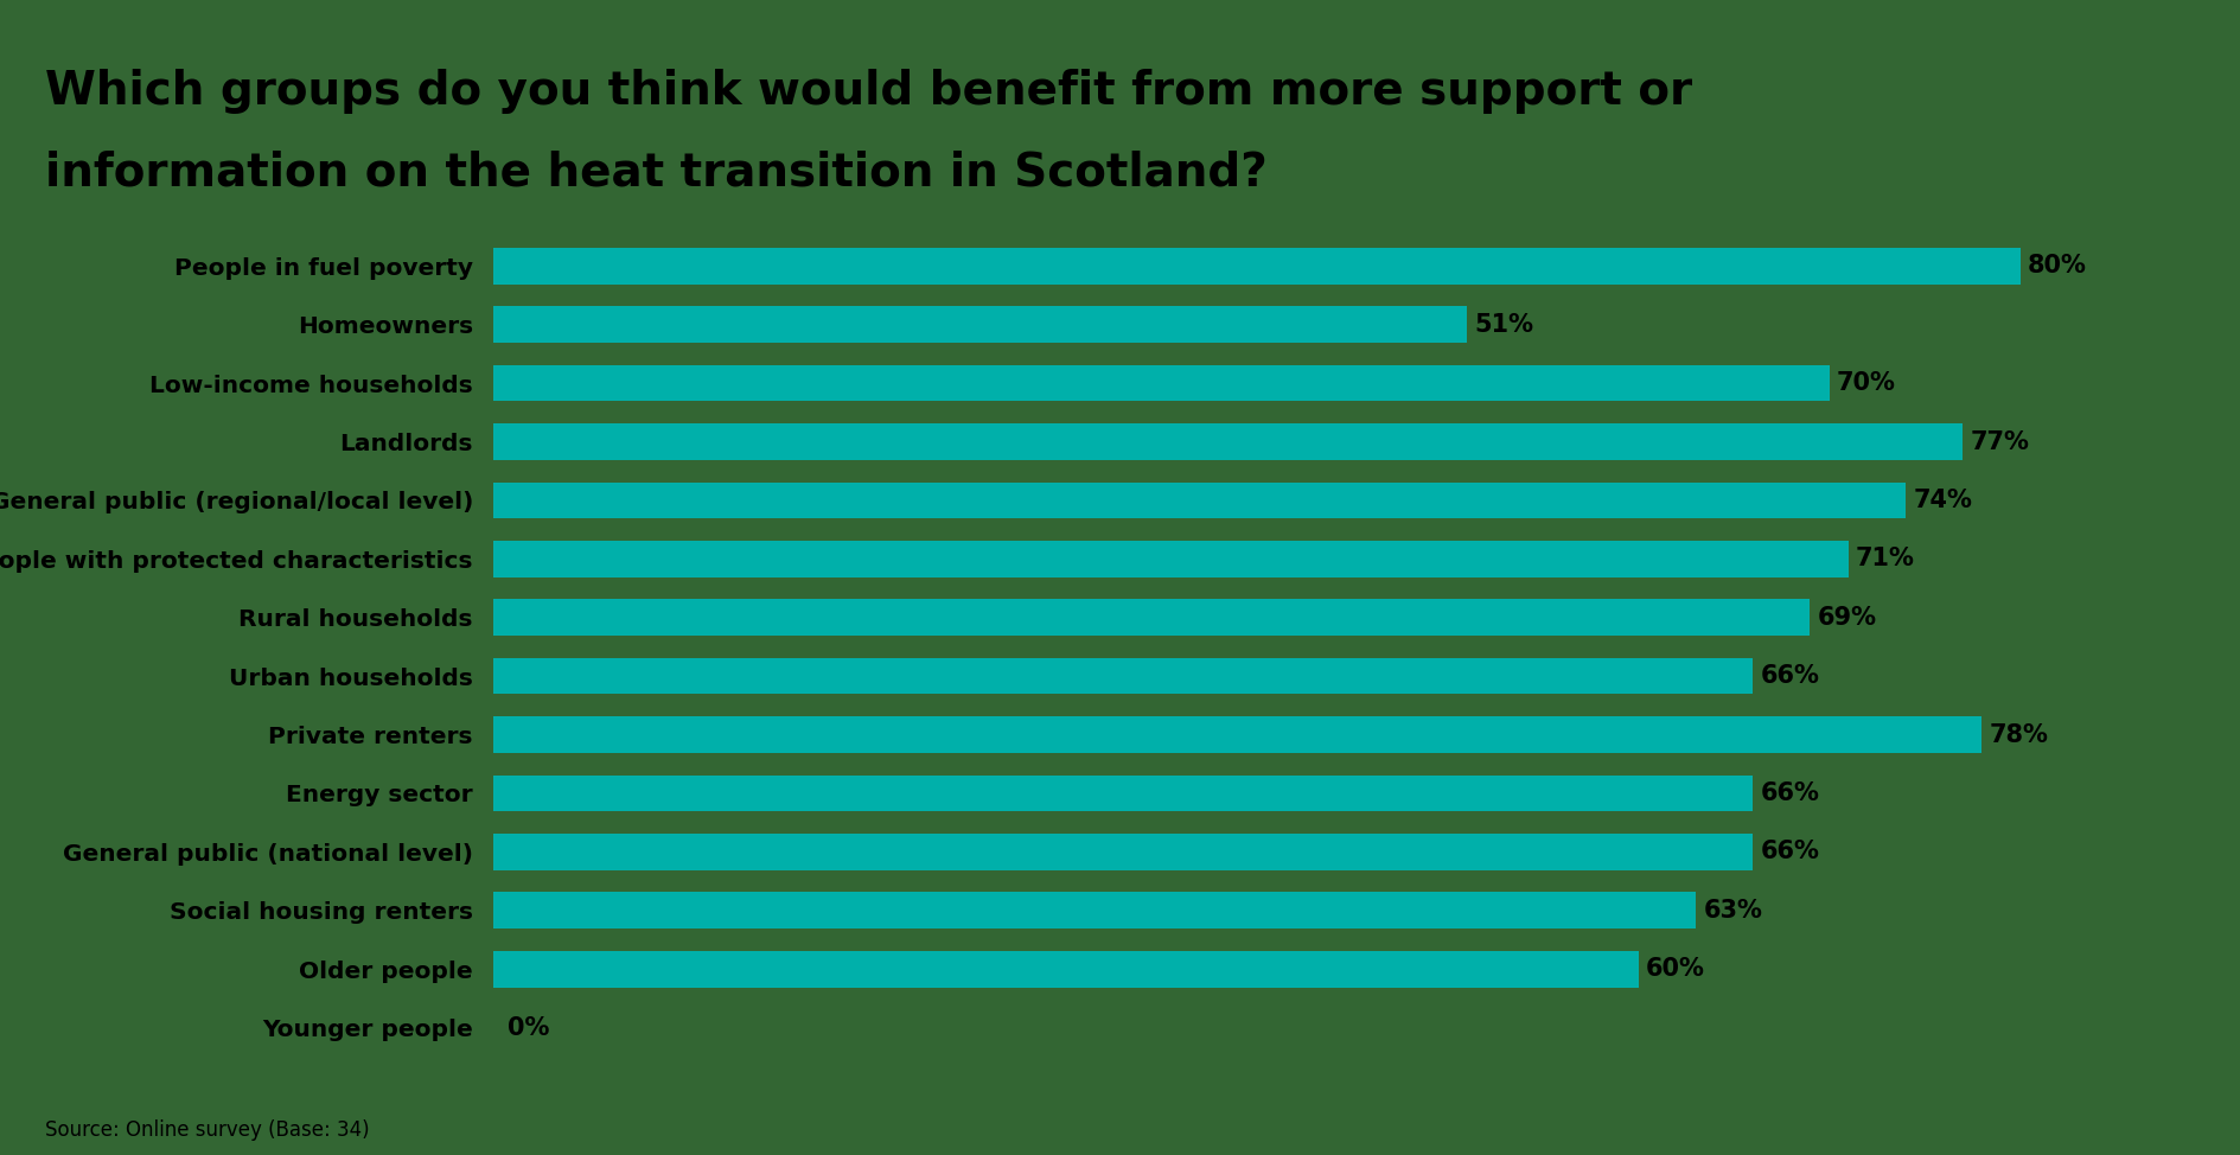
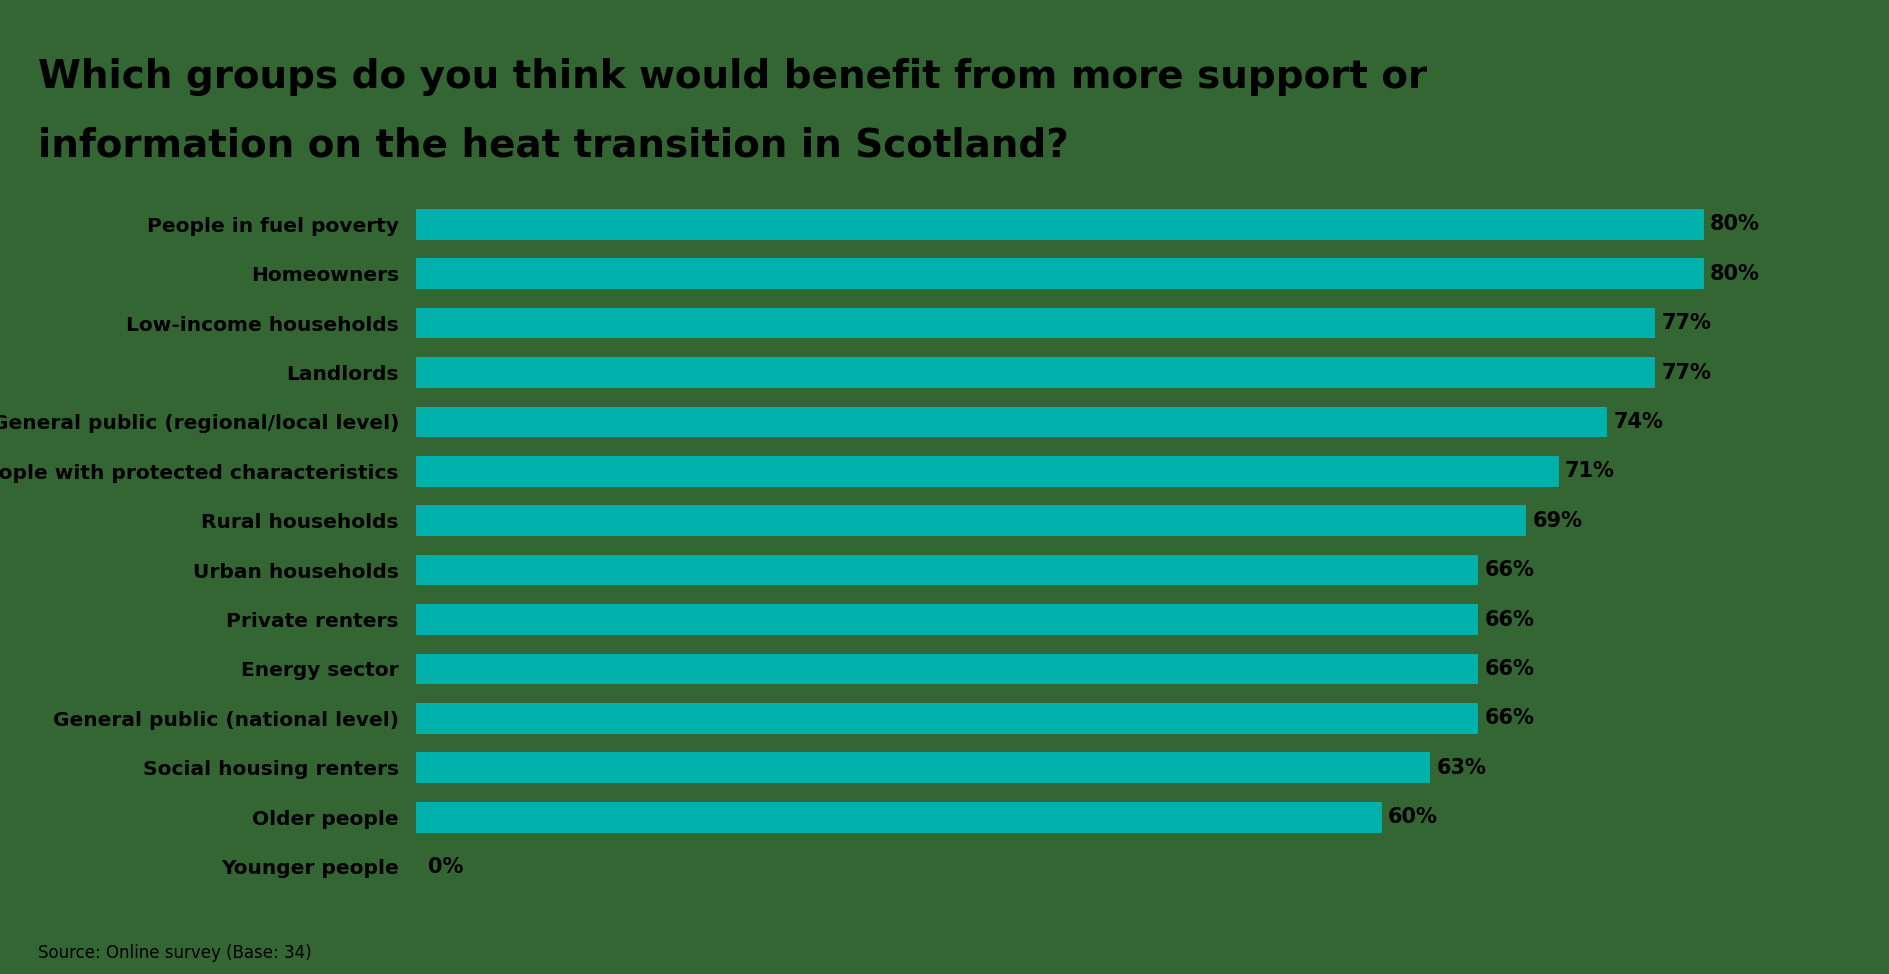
Homeowners: 51% -> 80%
Low-income households: 70% -> 77%
Private renters: 78% -> 66%
